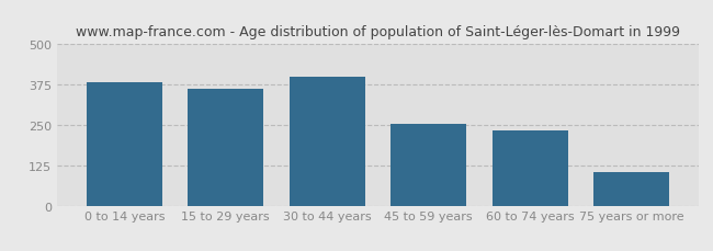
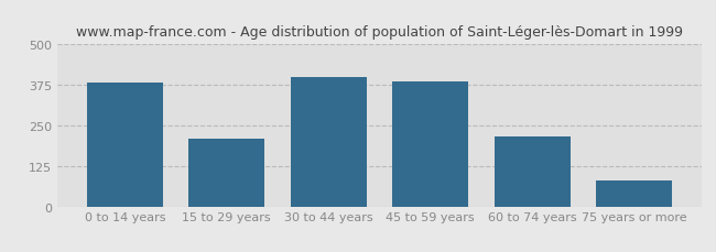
15 to 29 years: 362 -> 210
45 to 59 years: 255 -> 385
60 to 74 years: 232 -> 215
75 years or more: 105 -> 80
